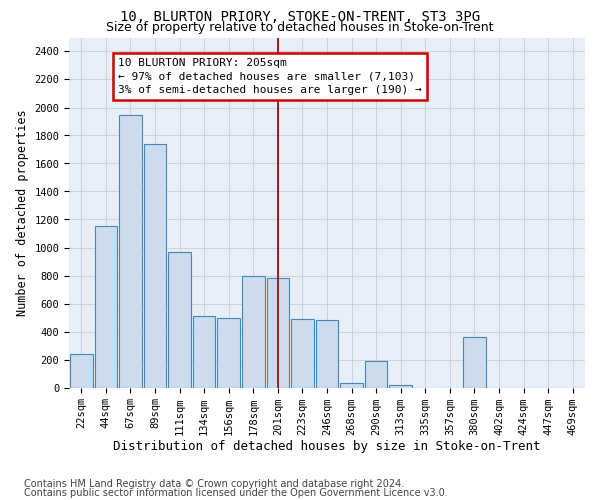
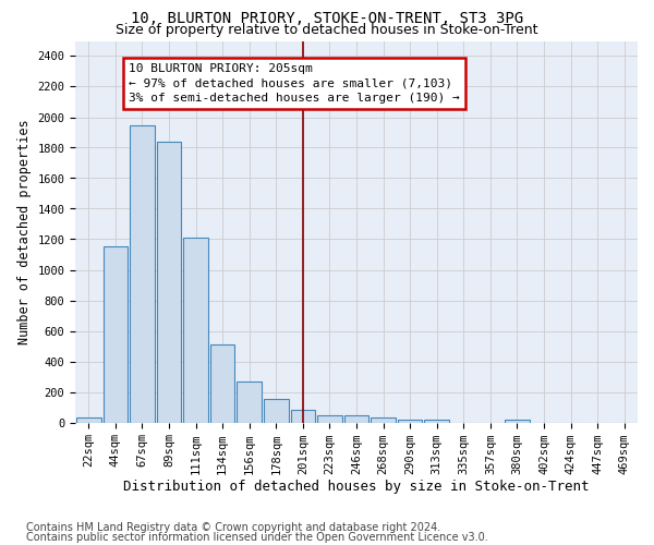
22sqm: 240 -> 30
89sqm: 1740 -> 1840
111sqm: 970 -> 1210
156sqm: 500 -> 270
178sqm: 800 -> 160
201sqm: 780 -> 80
223sqm: 490 -> 50
246sqm: 480 -> 40
290sqm: 190 -> 20
380sqm: 360 -> 20
